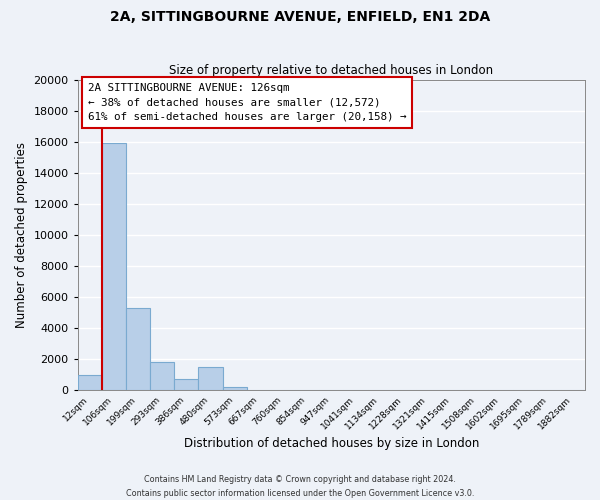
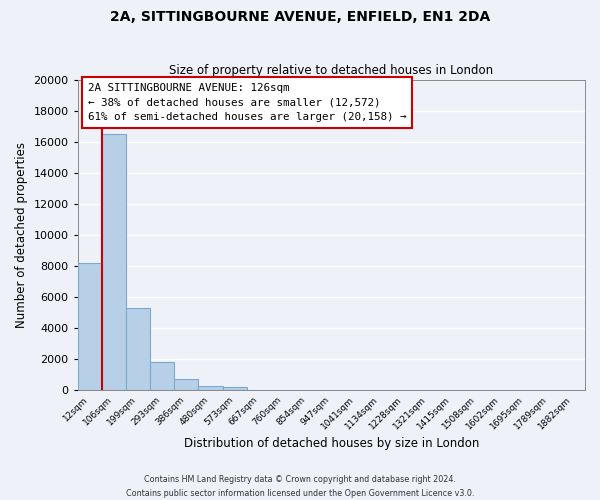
12sqm: 1000 -> 8200
106sqm: 15900 -> 16500
480sqm: 1500 -> 300
